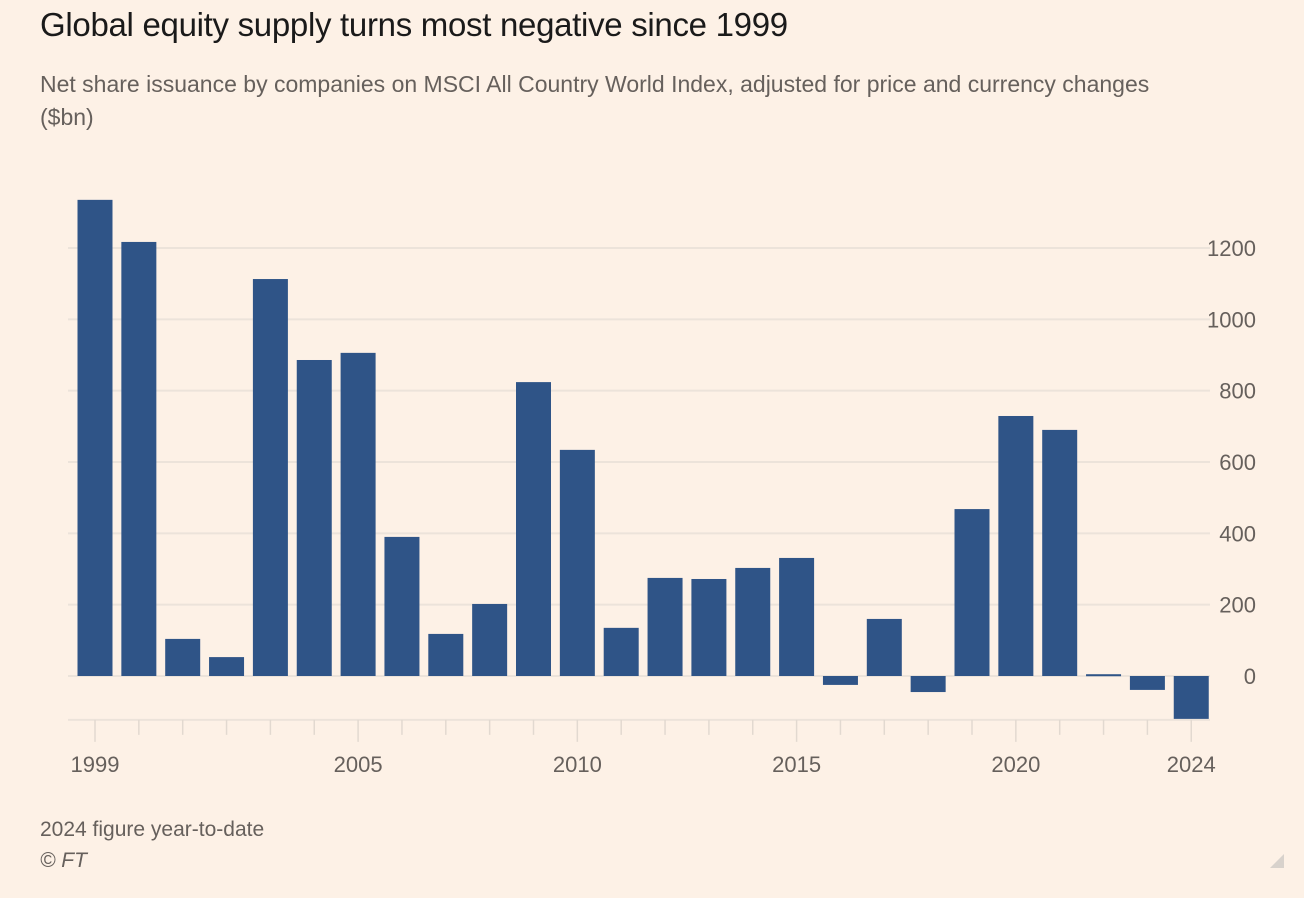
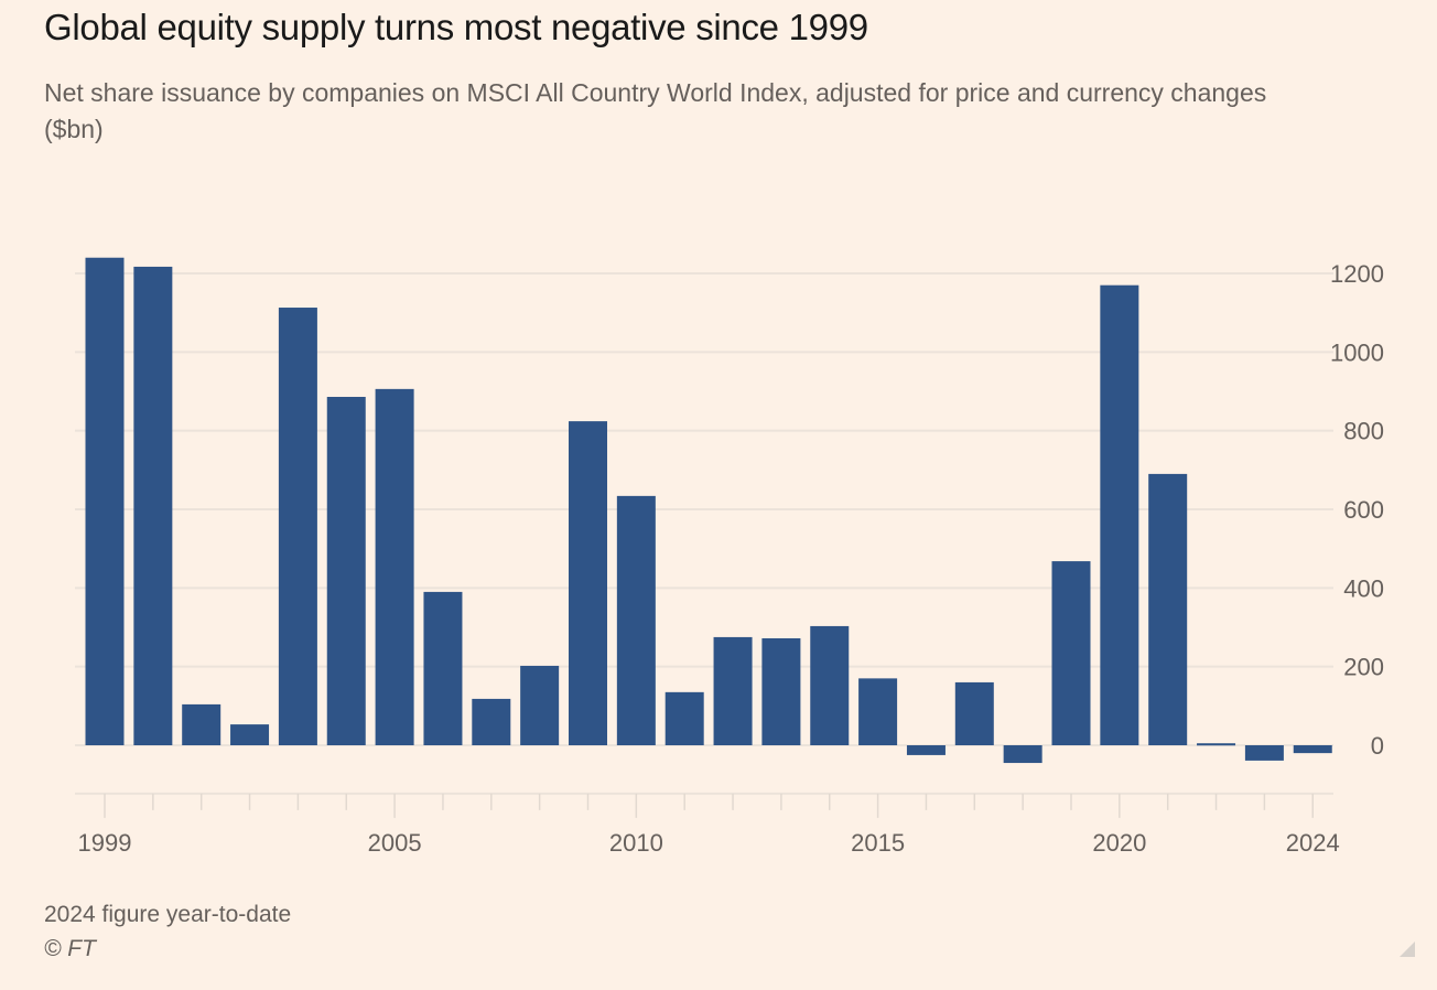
1999: 1340 -> 1240
2015: 330 -> 170
2020: 730 -> 1170
2024: -120 -> -20
